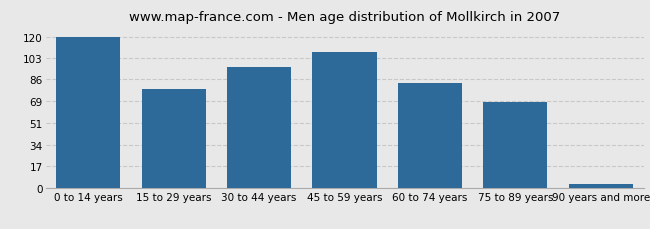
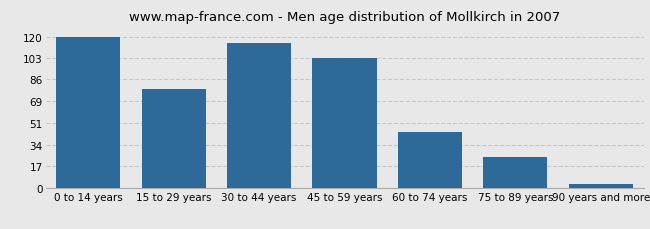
30 to 44 years: 96 -> 115
45 to 59 years: 108 -> 103
60 to 74 years: 83 -> 44
75 to 89 years: 68 -> 24
